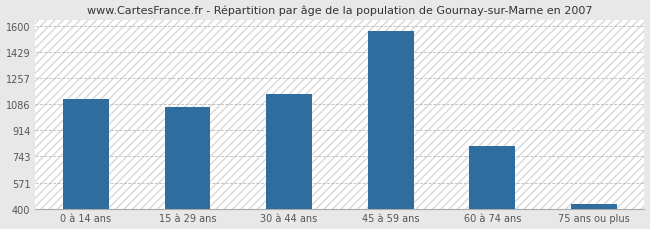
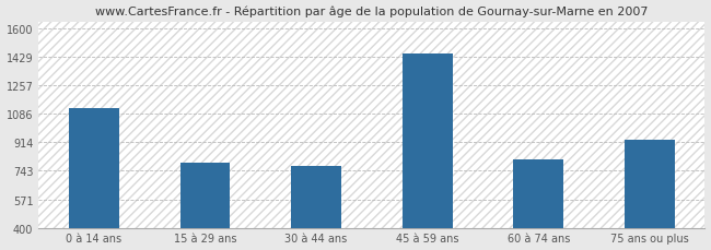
15 à 29 ans: 1060 -> 790
30 à 44 ans: 1160 -> 770
45 à 59 ans: 1570 -> 1450
75 ans ou plus: 430 -> 930
